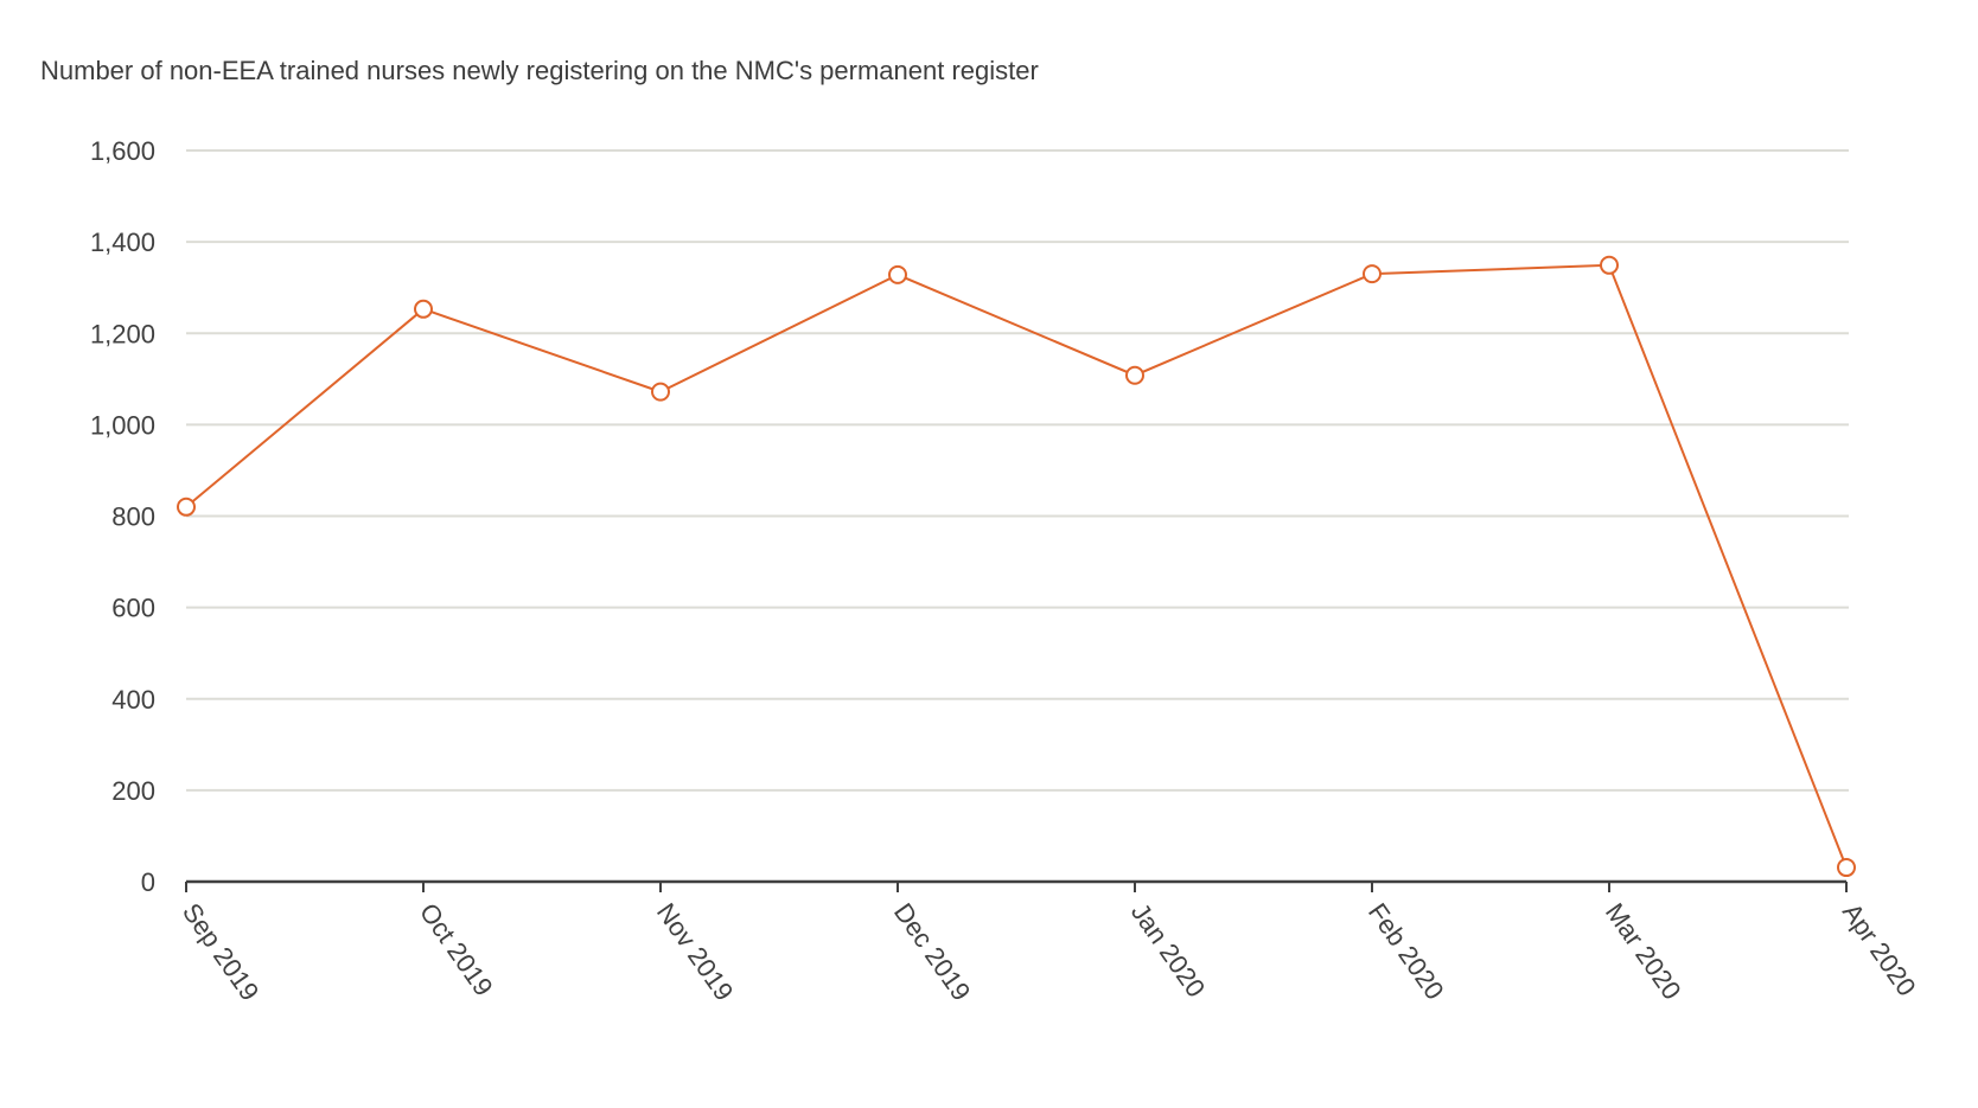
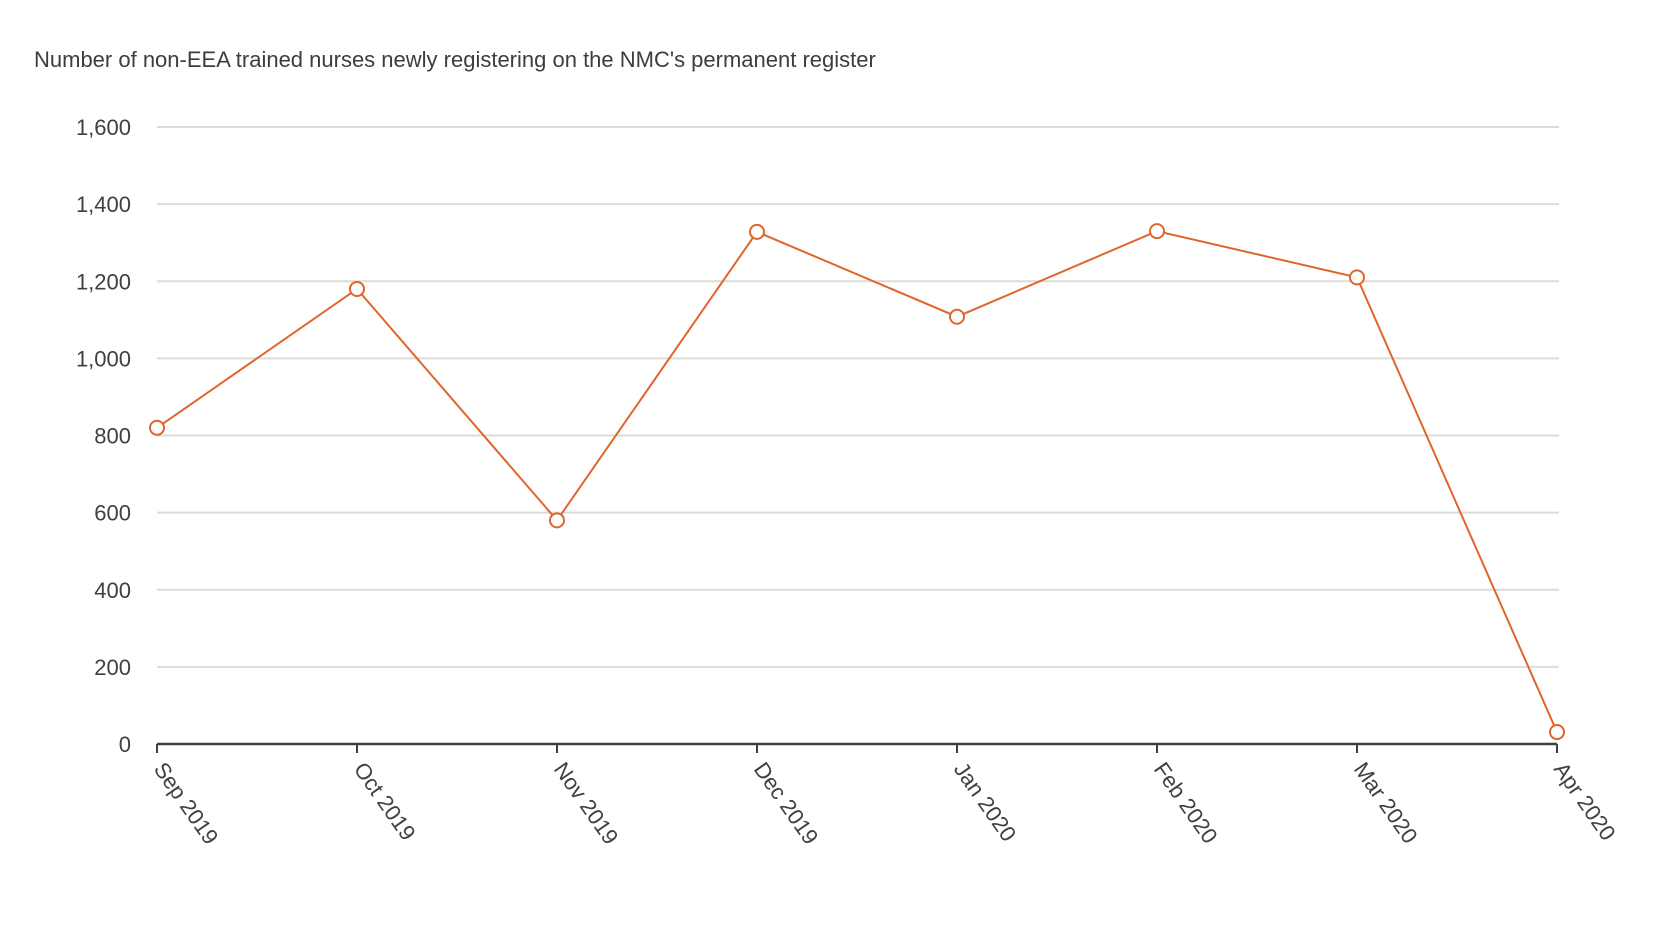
Oct 2019: 1250 -> 1180
Nov 2019: 1070 -> 580
Mar 2020: 1350 -> 1210
